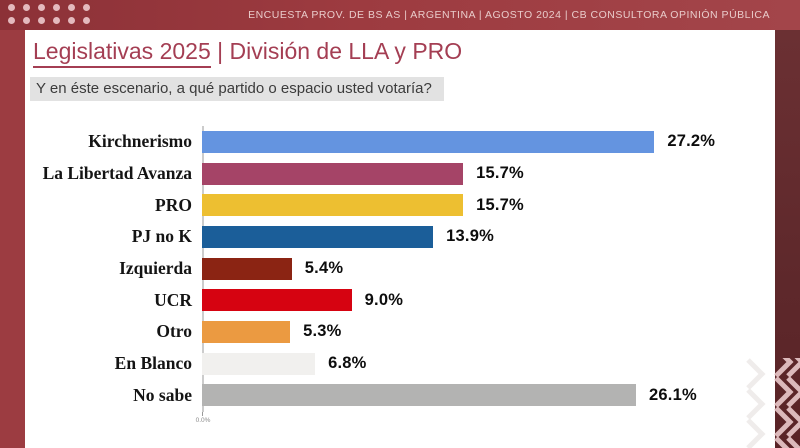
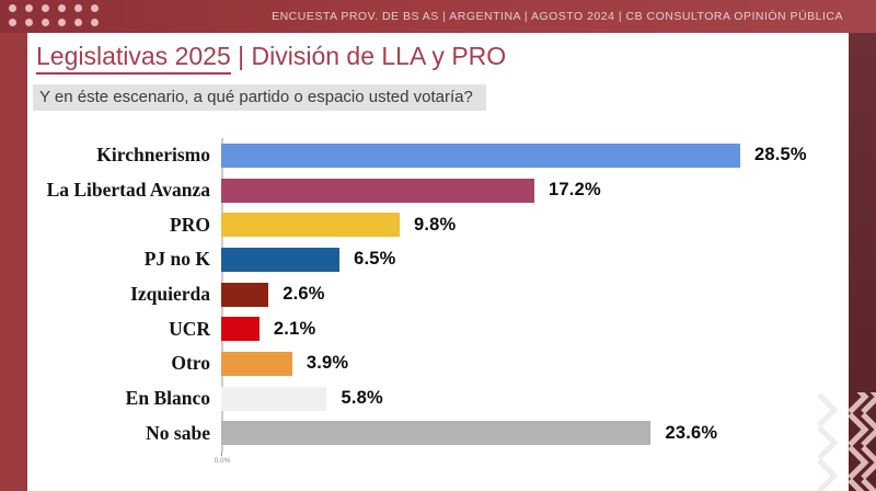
Kirchnerismo: 27.2% -> 28.5%
La Libertad Avanza: 15.7% -> 17.2%
PRO: 15.7% -> 9.8%
PJ no K: 13.9% -> 6.5%
Izquierda: 5.4% -> 2.6%
UCR: 9.0% -> 2.1%
Otro: 5.3% -> 3.9%
En Blanco: 6.8% -> 5.8%
No sabe: 26.1% -> 23.6%
